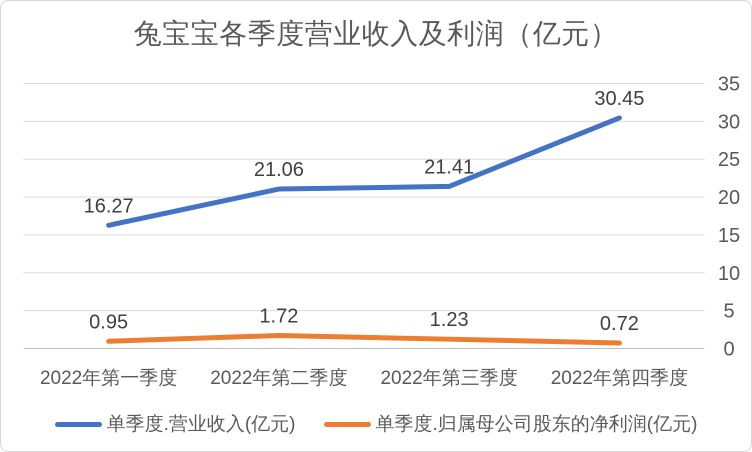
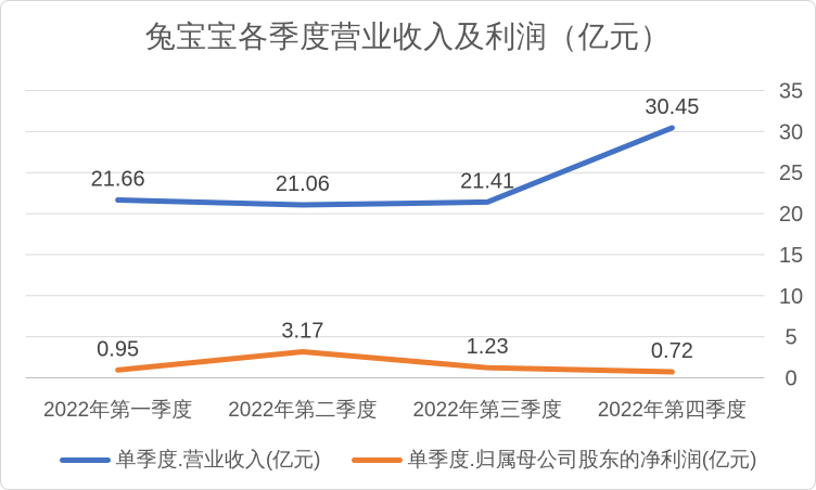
单季度.营业收入(亿元)/2022年第一季度: 16.27 -> 21.66
单季度.归属母公司股东的净利润(亿元)/2022年第二季度: 1.72 -> 3.17
